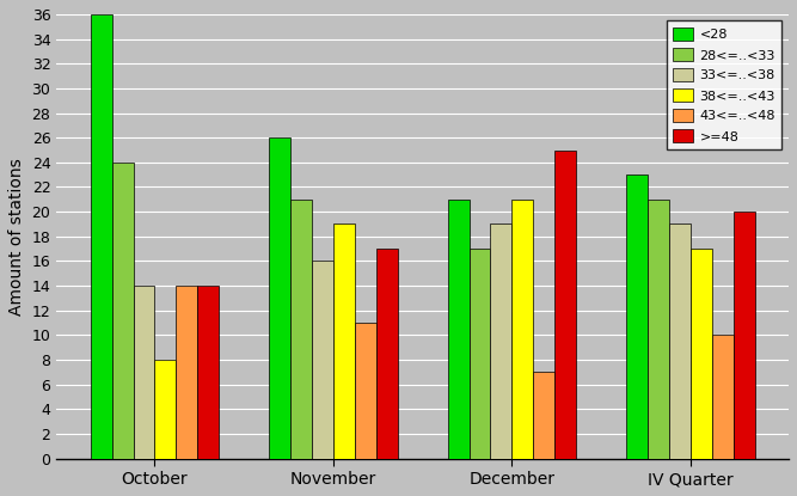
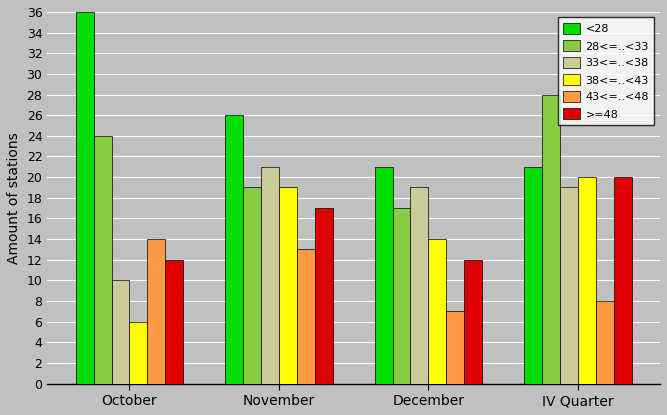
33<=..<38/October: 14 -> 10
38<=..<43/October: 8 -> 6
>=48/October: 14 -> 12
28<=..<33/November: 21 -> 19
33<=..<38/November: 16 -> 21
43<=..<48/November: 11 -> 13
38<=..<43/December: 21 -> 14
>=48/December: 25 -> 12
<28/IV Quarter: 23 -> 21
28<=..<33/IV Quarter: 21 -> 28
38<=..<43/IV Quarter: 17 -> 20
43<=..<48/IV Quarter: 10 -> 8
